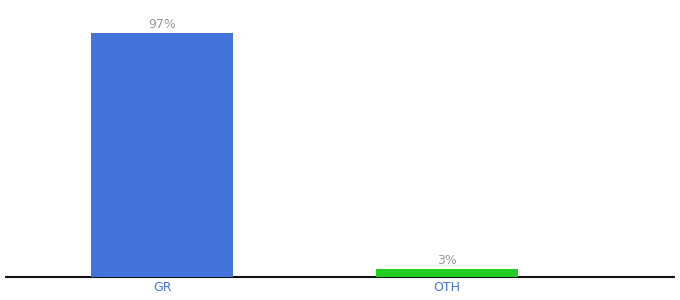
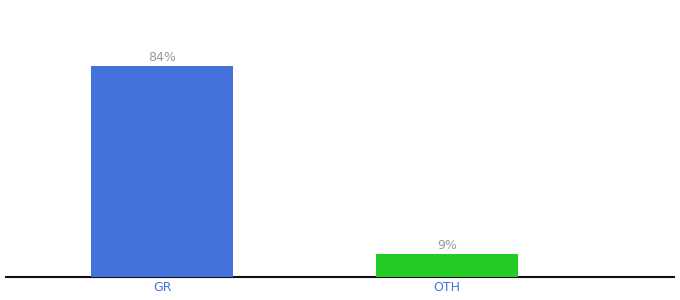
GR: 97% -> 84%
OTH: 3% -> 9%
